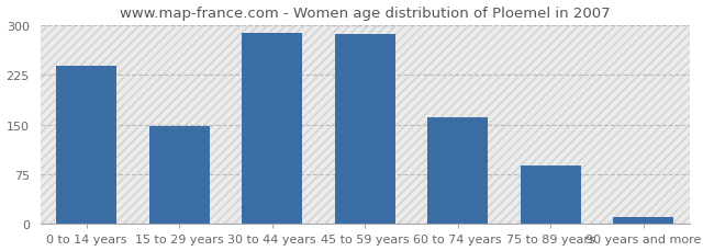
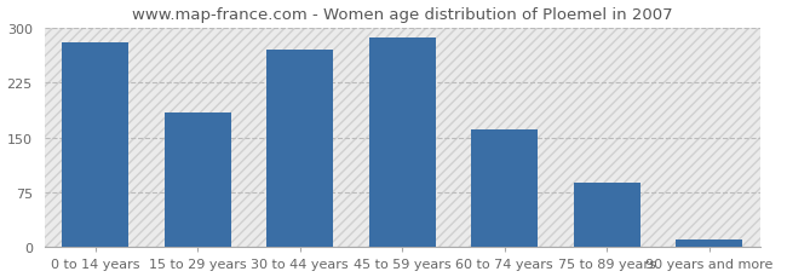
0 to 14 years: 238 -> 280
15 to 29 years: 148 -> 184
30 to 44 years: 289 -> 270
